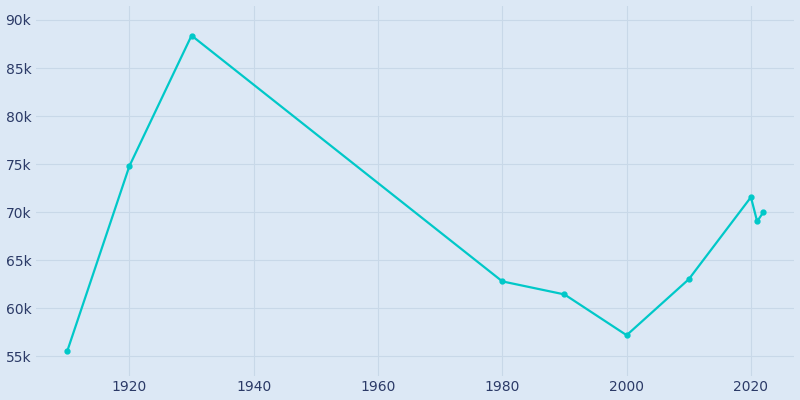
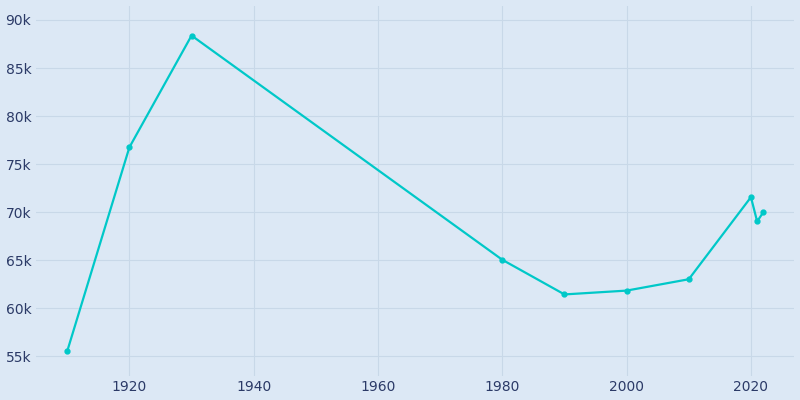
1920: 74.8k -> 76.8k
1980: 62.8k -> 65.0k
2000: 57.2k -> 61.8k
